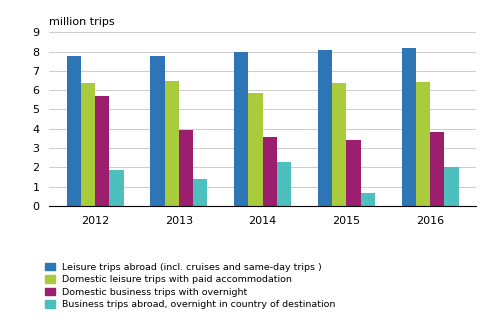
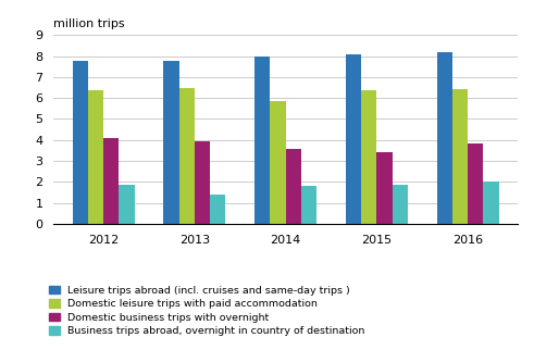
Domestic business trips with overnight/2012: 5.7 -> 4.1
Business trips abroad, overnight in country of destination/2014: 2.3 -> 1.8
Business trips abroad, overnight in country of destination/2015: 0.7 -> 1.9
